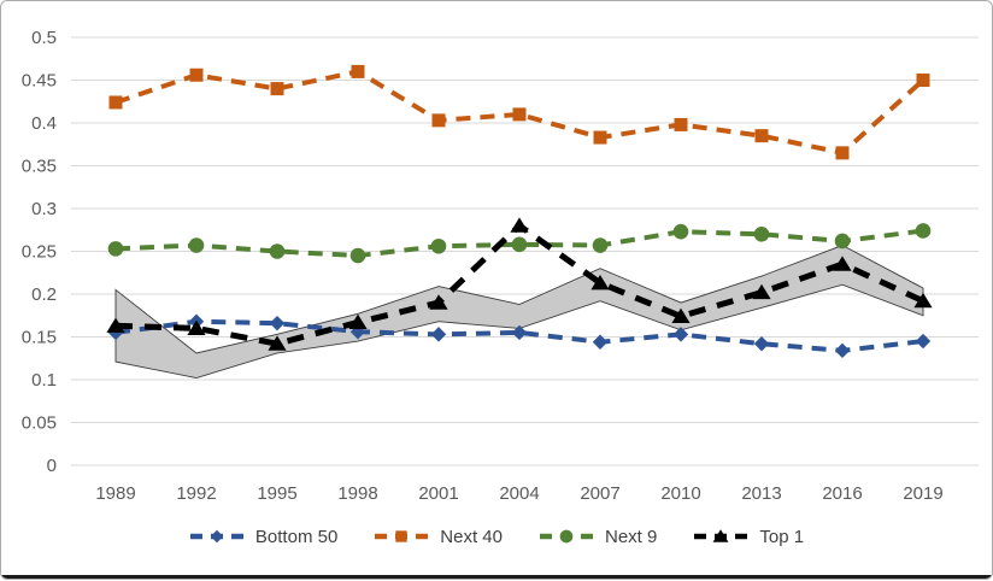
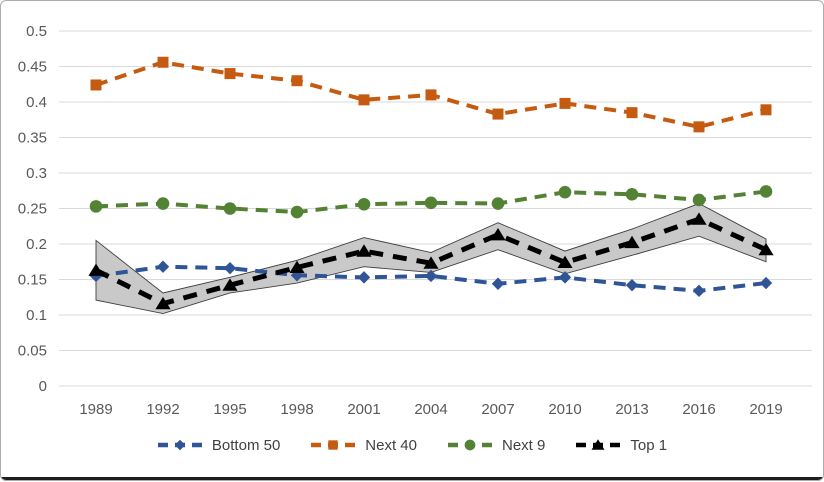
Top 1/1992: 0.16 -> 0.12
Next 40/1998: 0.46 -> 0.43
Top 1/2004: 0.28 -> 0.17
Next 40/2019: 0.45 -> 0.39
